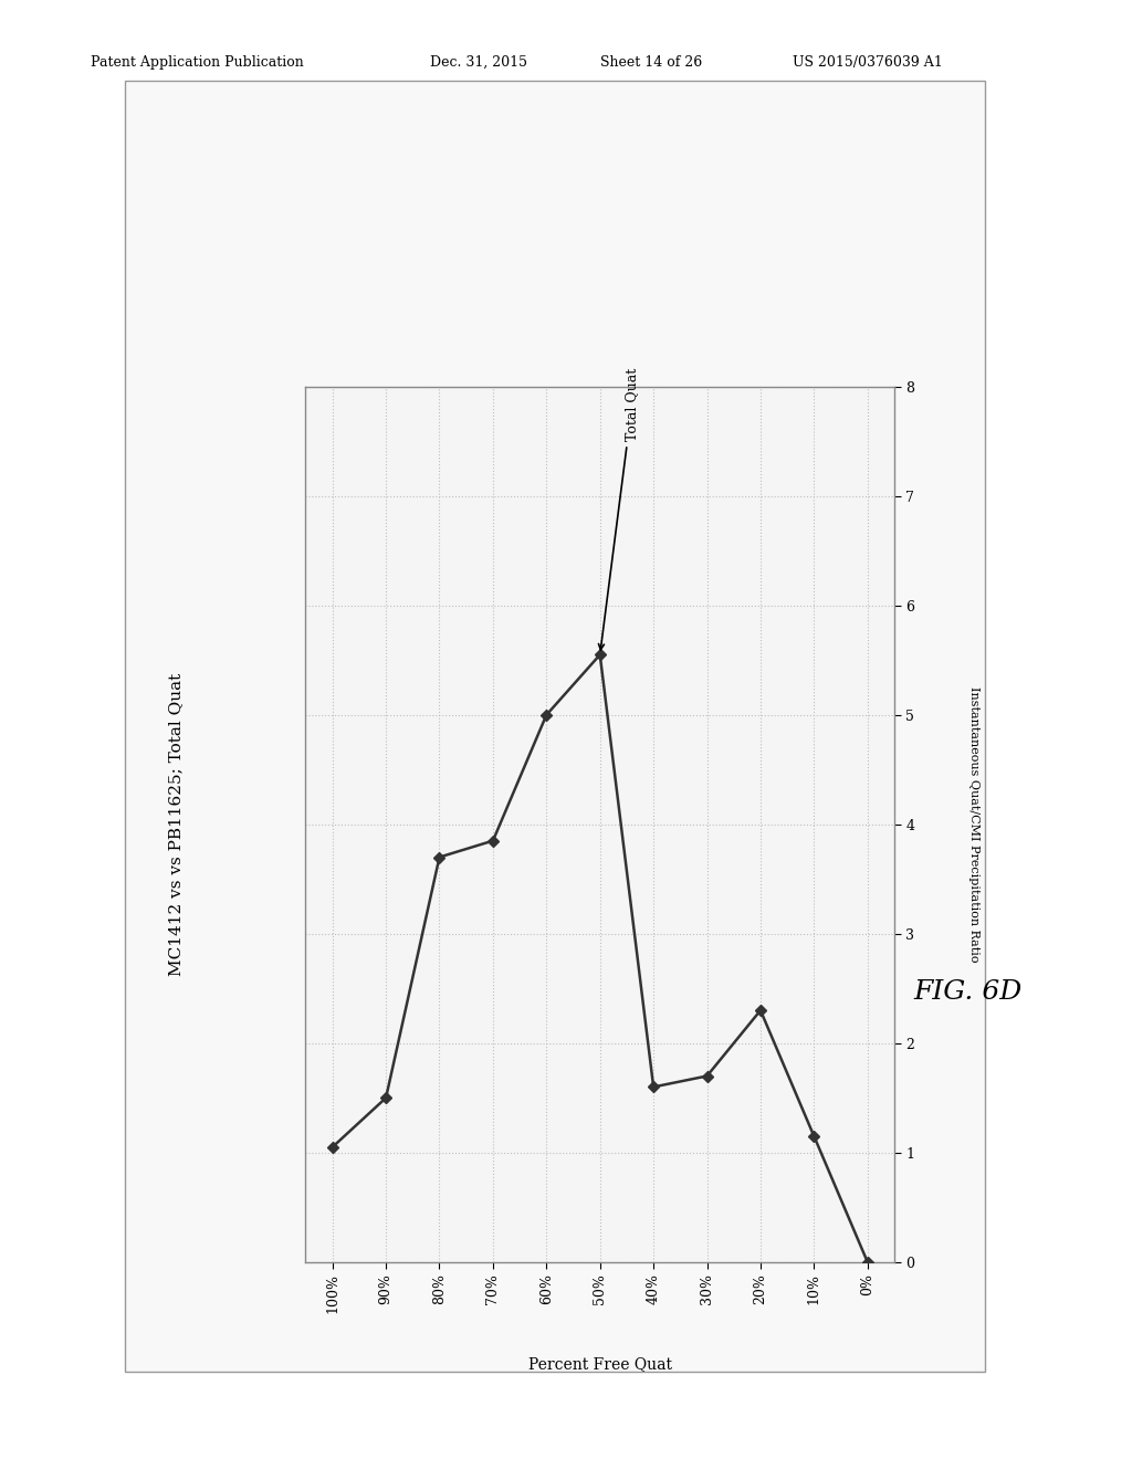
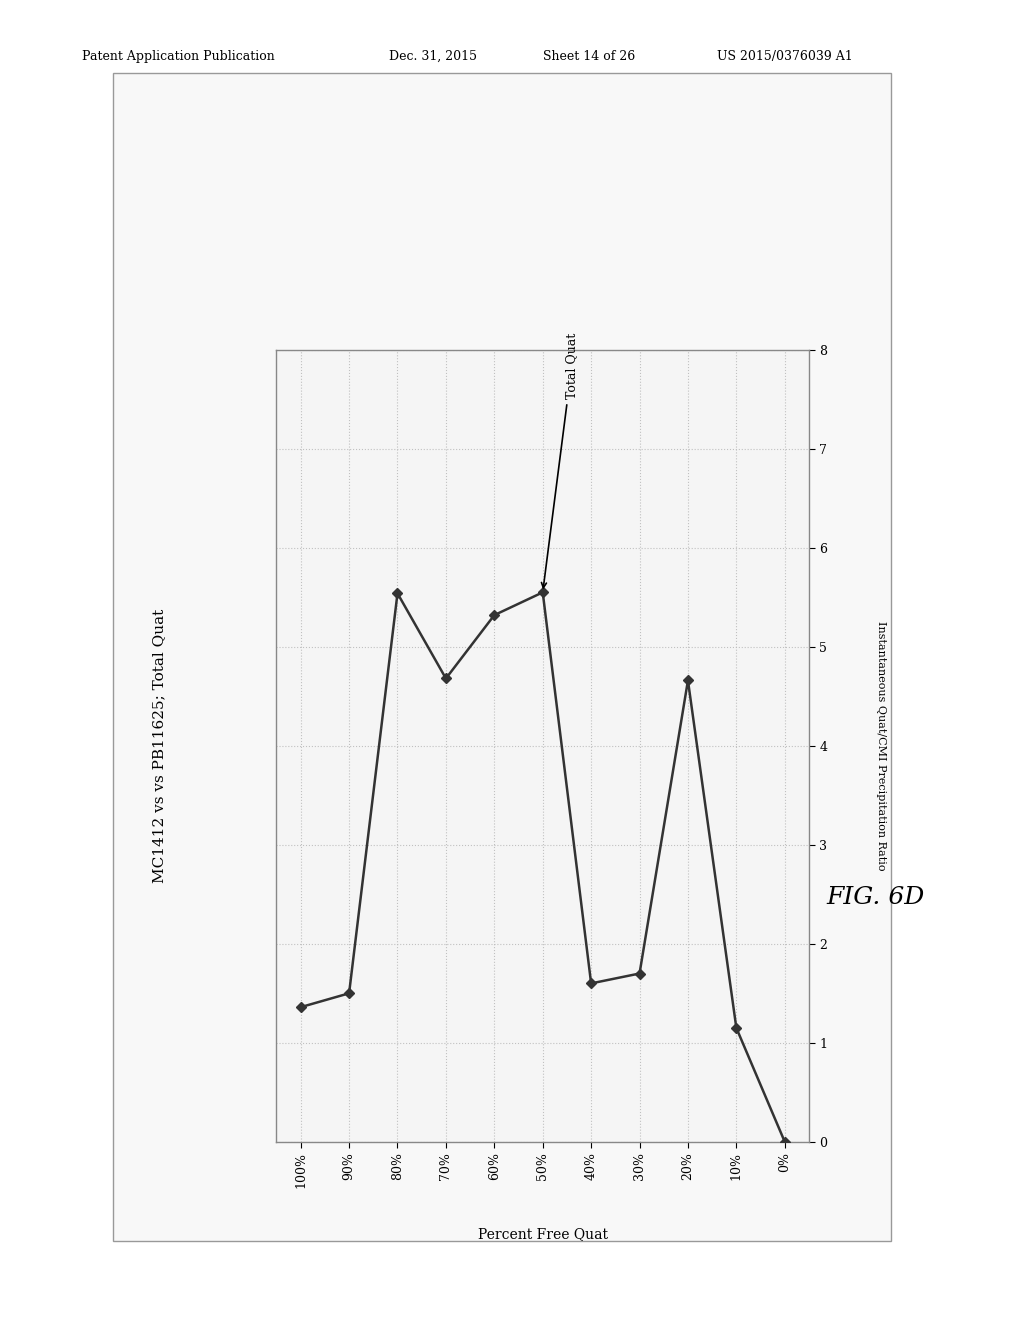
100%: 1.05 -> 1.36
80%: 3.70 -> 5.54
70%: 3.85 -> 4.68
60%: 5.00 -> 5.32
20%: 2.30 -> 4.66
